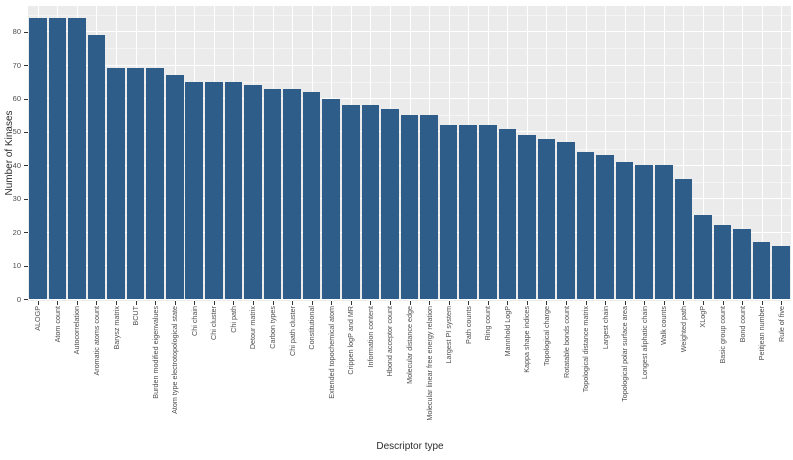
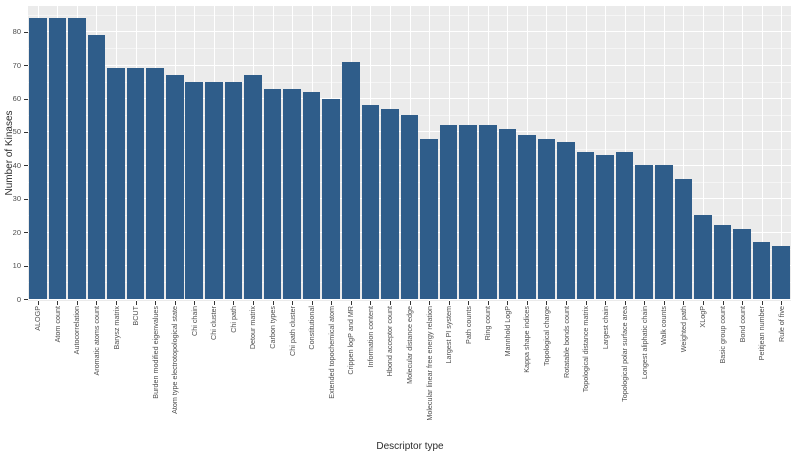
Detour matrix: 64 -> 67
Crippen logP and MR: 58 -> 71
Molecular linear free energy relation: 55 -> 48
Topological polar surface area: 41 -> 44
